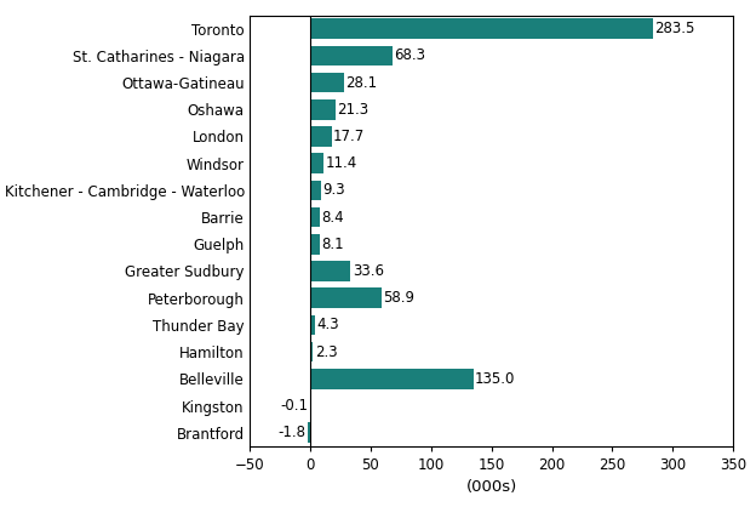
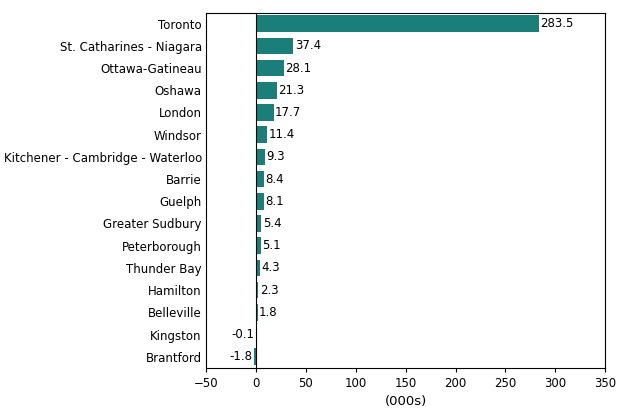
St. Catharines - Niagara: 68.3 -> 37.4
Greater Sudbury: 33.6 -> 5.4
Peterborough: 58.9 -> 5.1
Belleville: 135.0 -> 1.8
